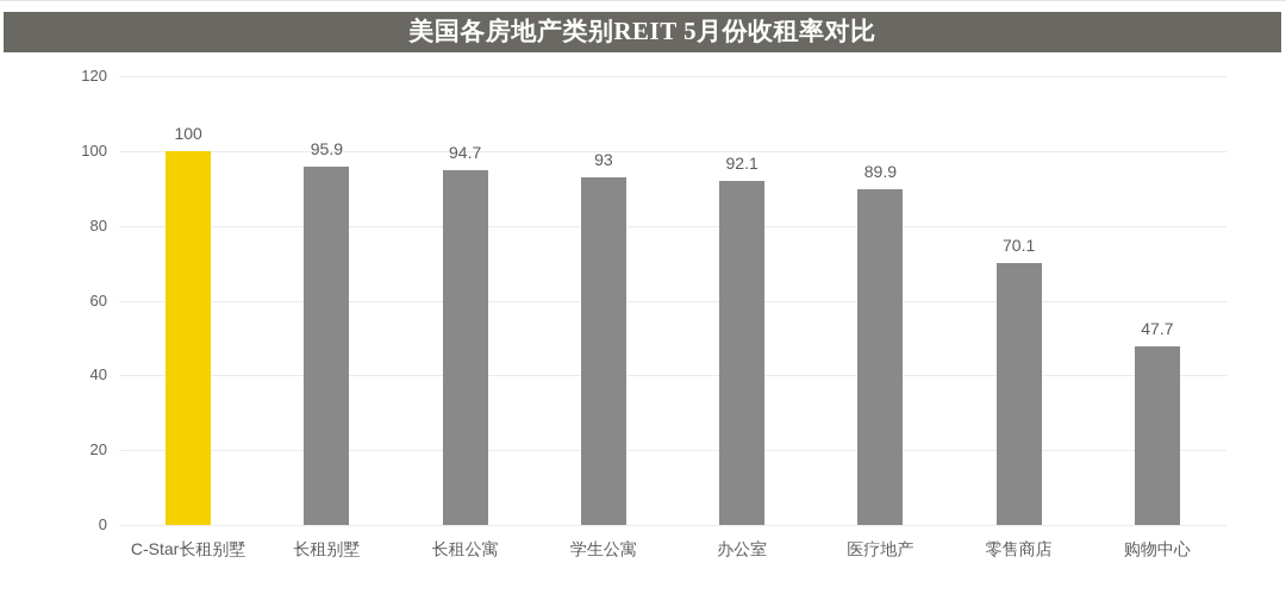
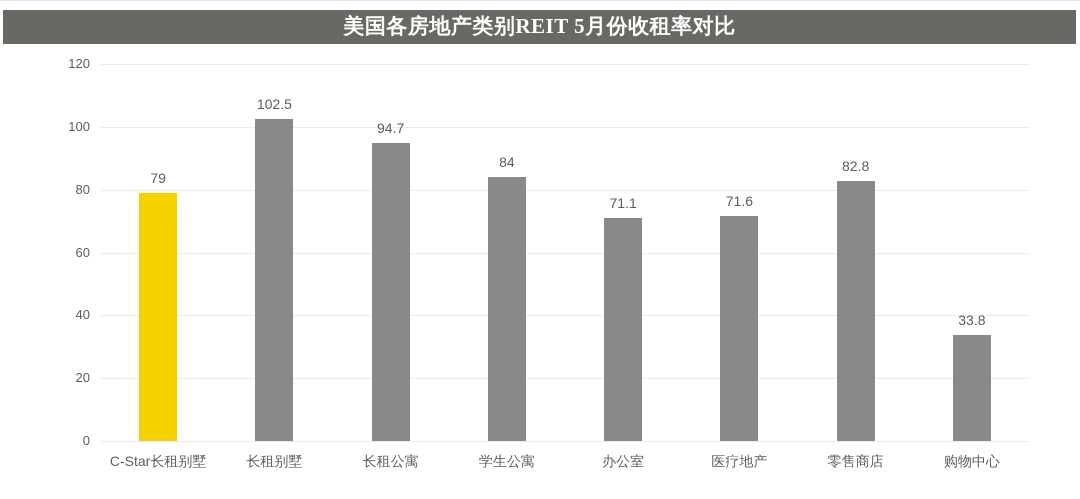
C-Star长租别墅: 100 -> 79
长租别墅: 95.9 -> 102.5
学生公寓: 93 -> 84
办公室: 92.1 -> 71.1
医疗地产: 89.9 -> 71.6
零售商店: 70.1 -> 82.8
购物中心: 47.7 -> 33.8
